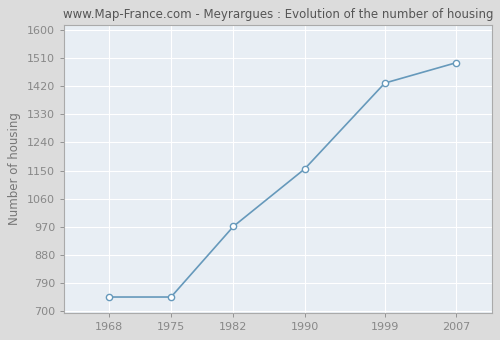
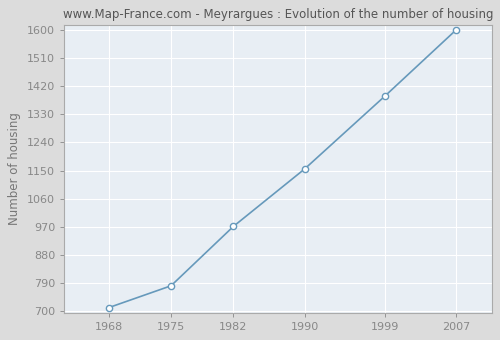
1968: 745 -> 711
1975: 745 -> 781
1999: 1430 -> 1388
2007: 1495 -> 1600
